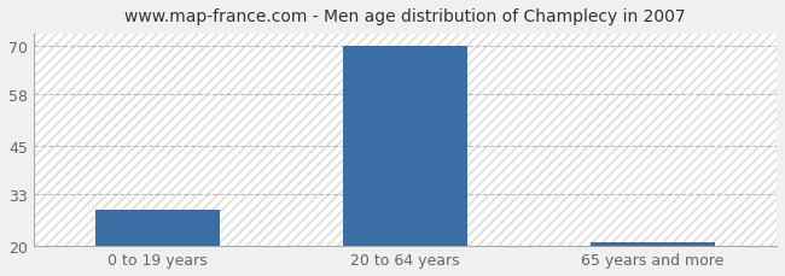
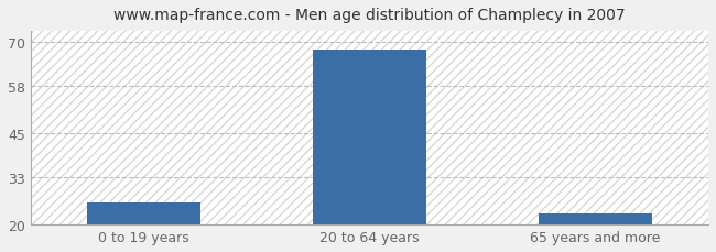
0 to 19 years: 29 -> 26
20 to 64 years: 70 -> 68
65 years and more: 21 -> 23
